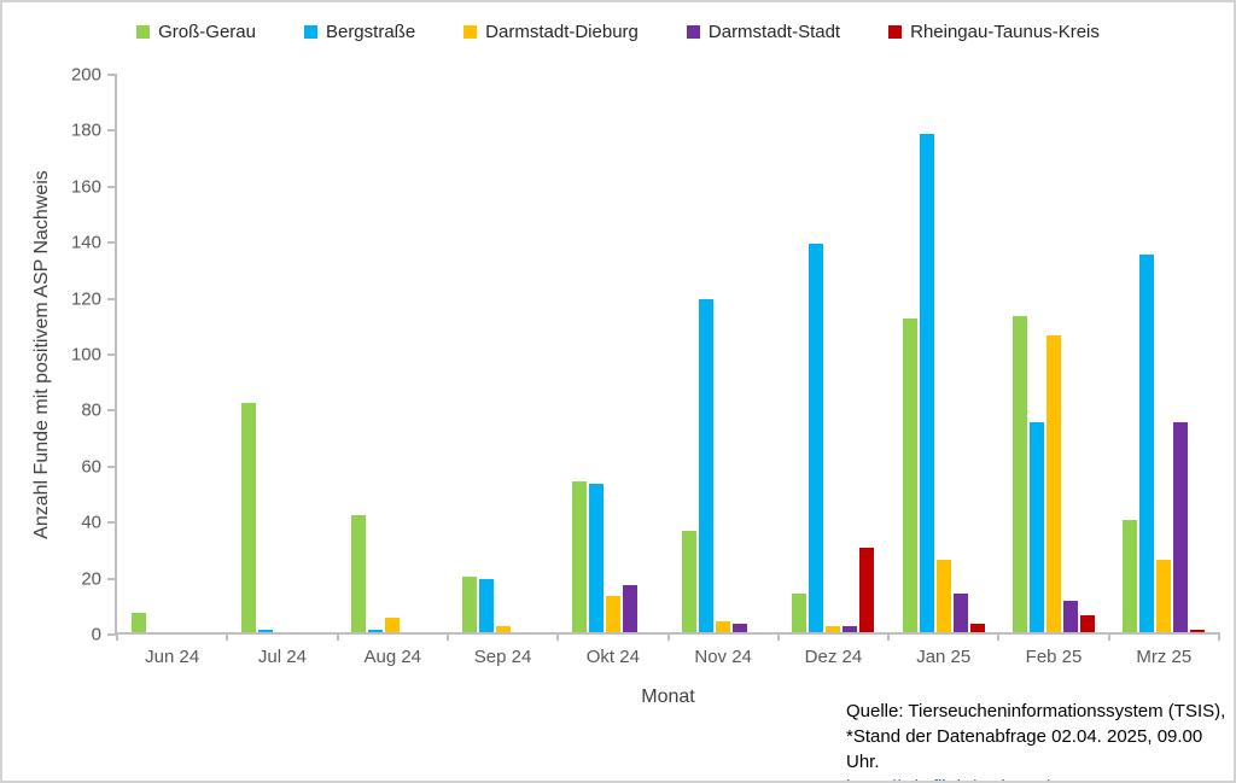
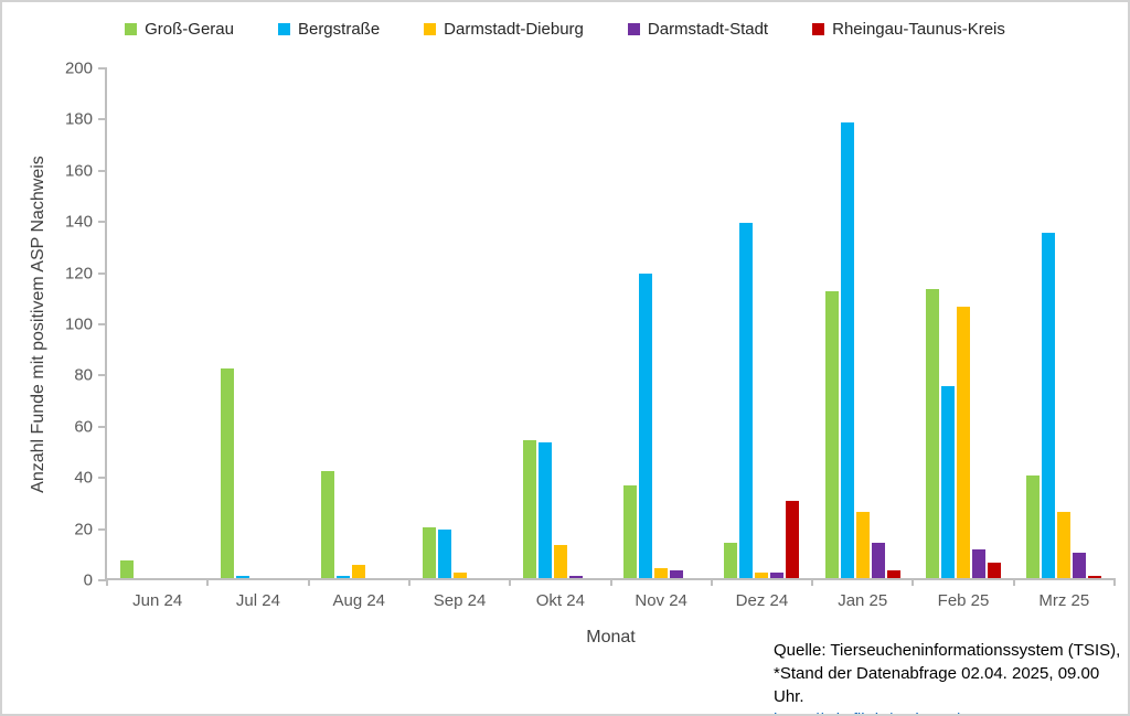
Darmstadt-Stadt/Okt 24: 17 -> 1
Darmstadt-Stadt/Mrz 25: 75 -> 10
